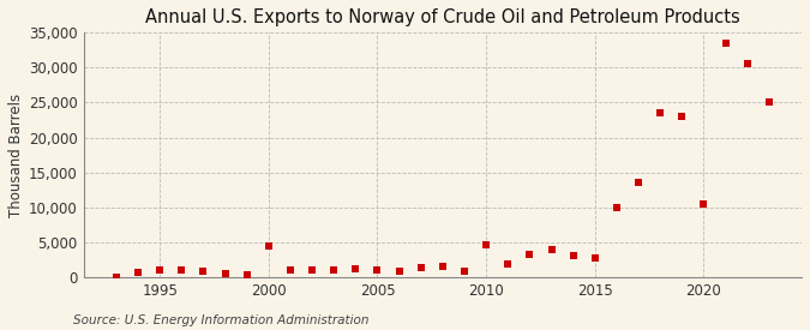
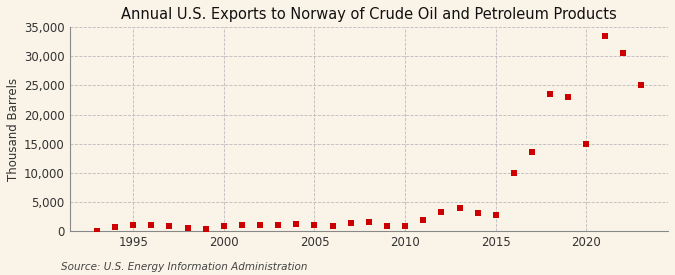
2000: 4,400 -> 900
2010: 4,600 -> 800
2020: 10,400 -> 15,000
